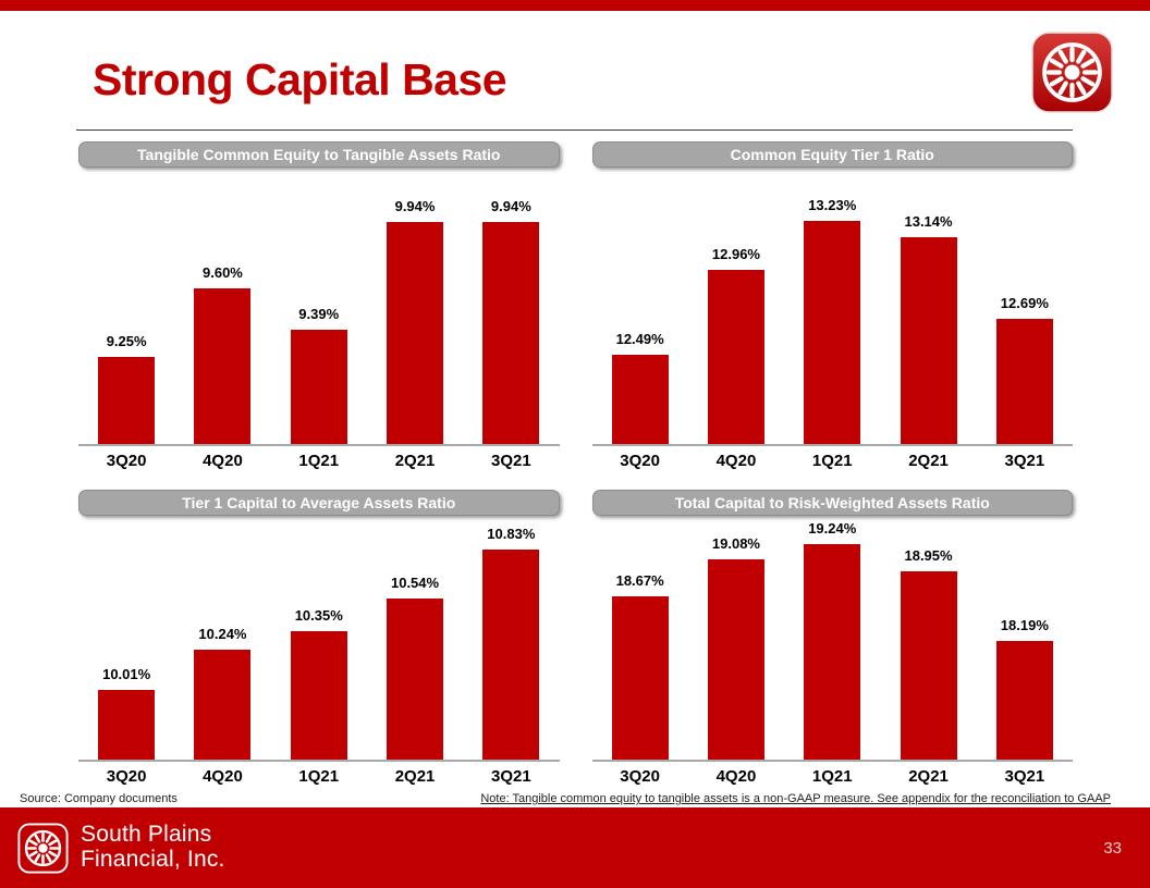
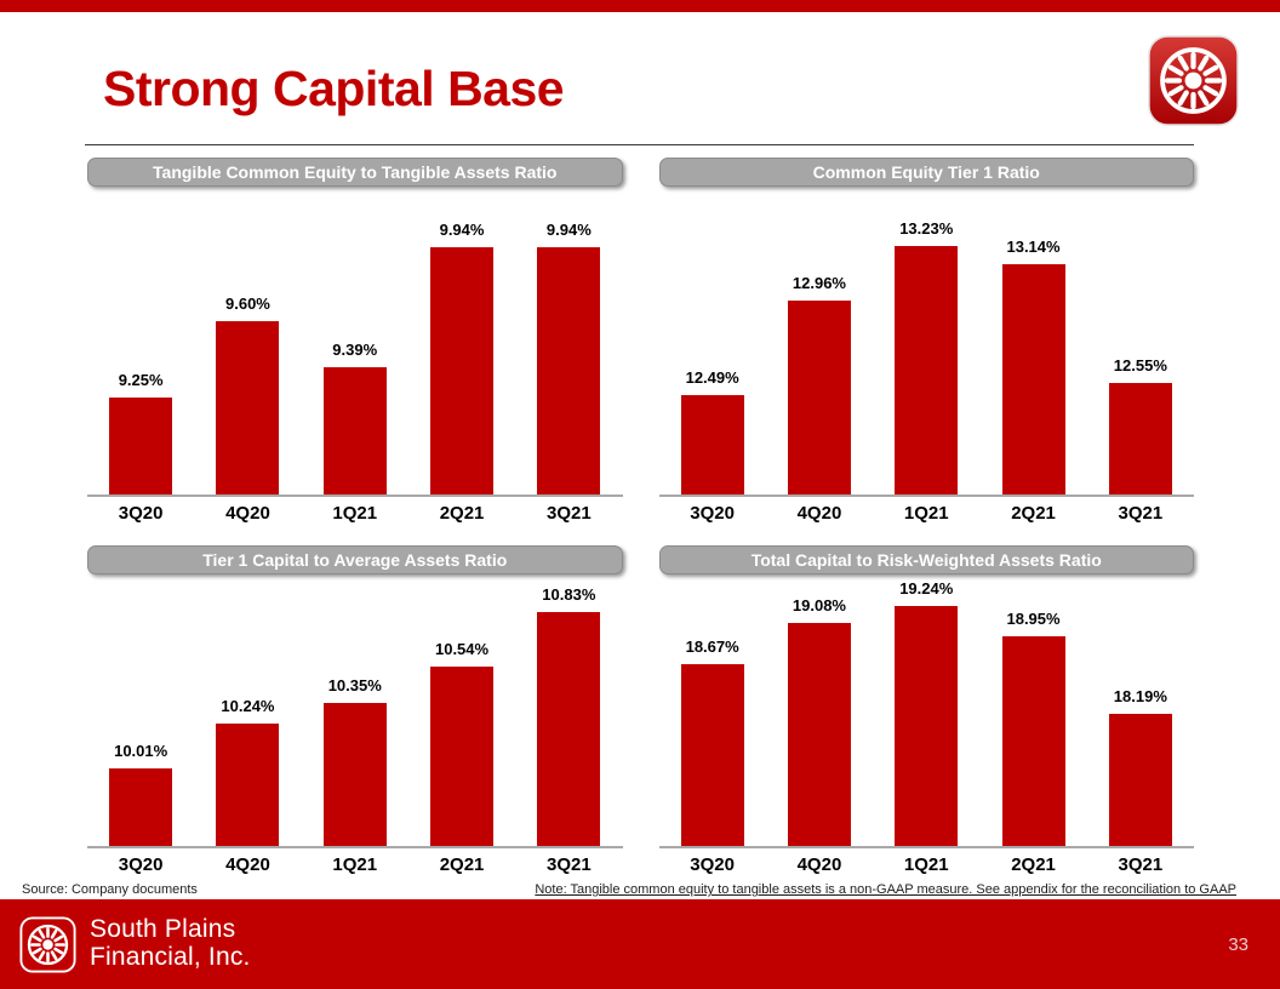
Common Equity Tier 1 Ratio/3Q21: 12.69% -> 12.55%
